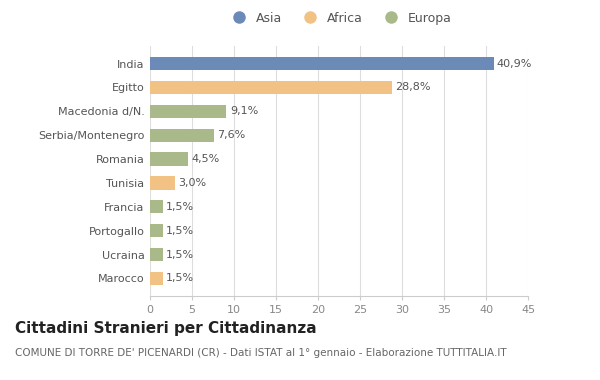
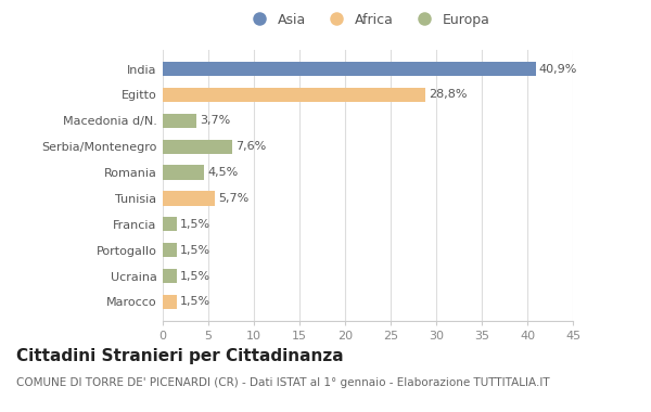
Macedonia d/N.: 9,1% -> 3,7%
Tunisia: 3,0% -> 5,7%
